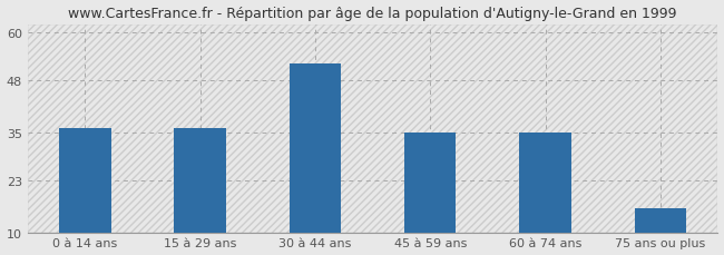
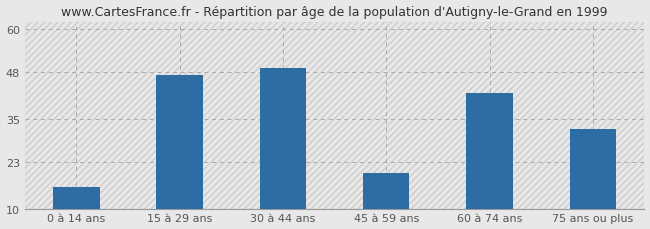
0 à 14 ans: 36 -> 16
15 à 29 ans: 36 -> 47
30 à 44 ans: 52 -> 49
45 à 59 ans: 35 -> 20
60 à 74 ans: 35 -> 42
75 ans ou plus: 16 -> 32
